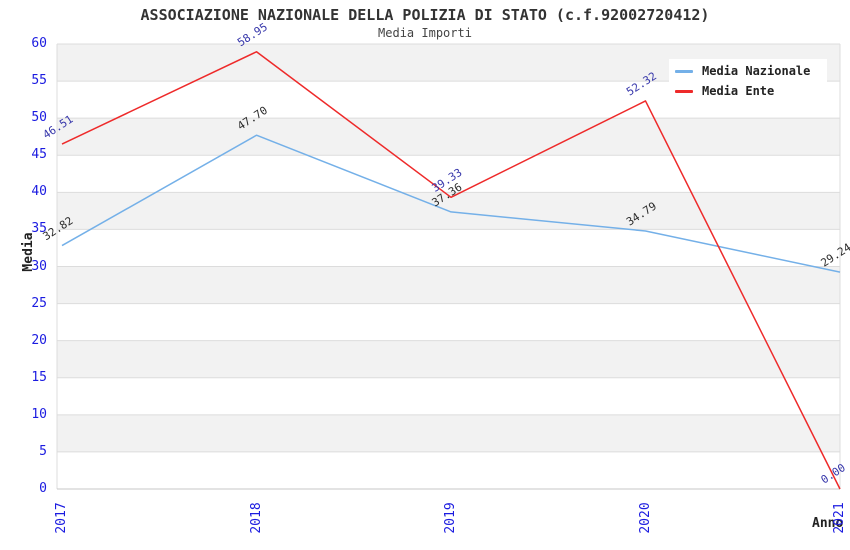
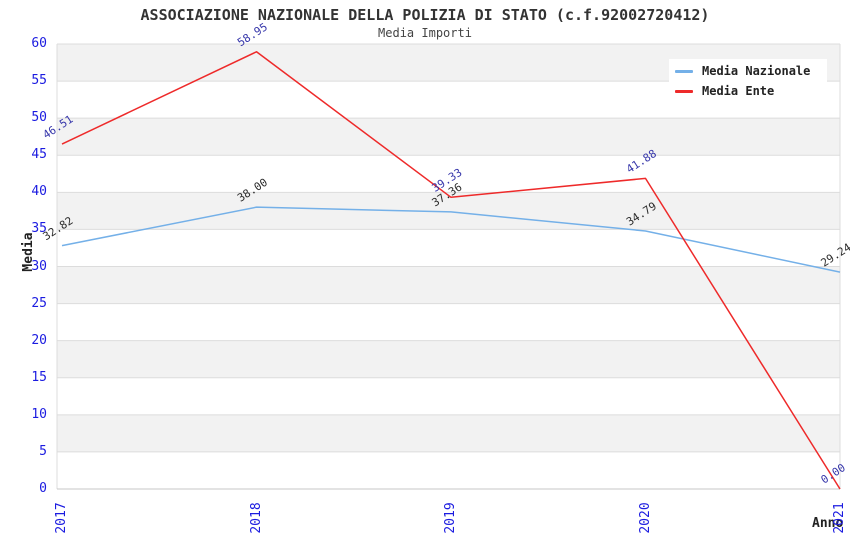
Media Nazionale/2018: 47.70 -> 38.00
Media Ente/2020: 52.32 -> 41.88
